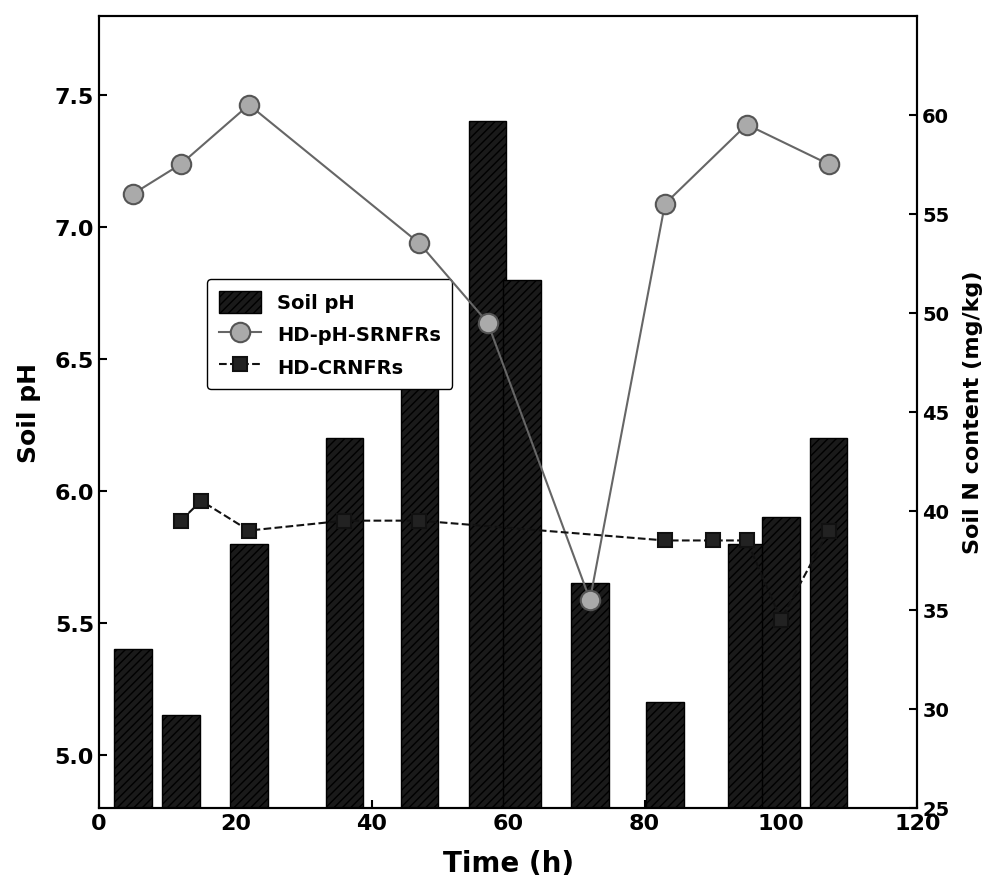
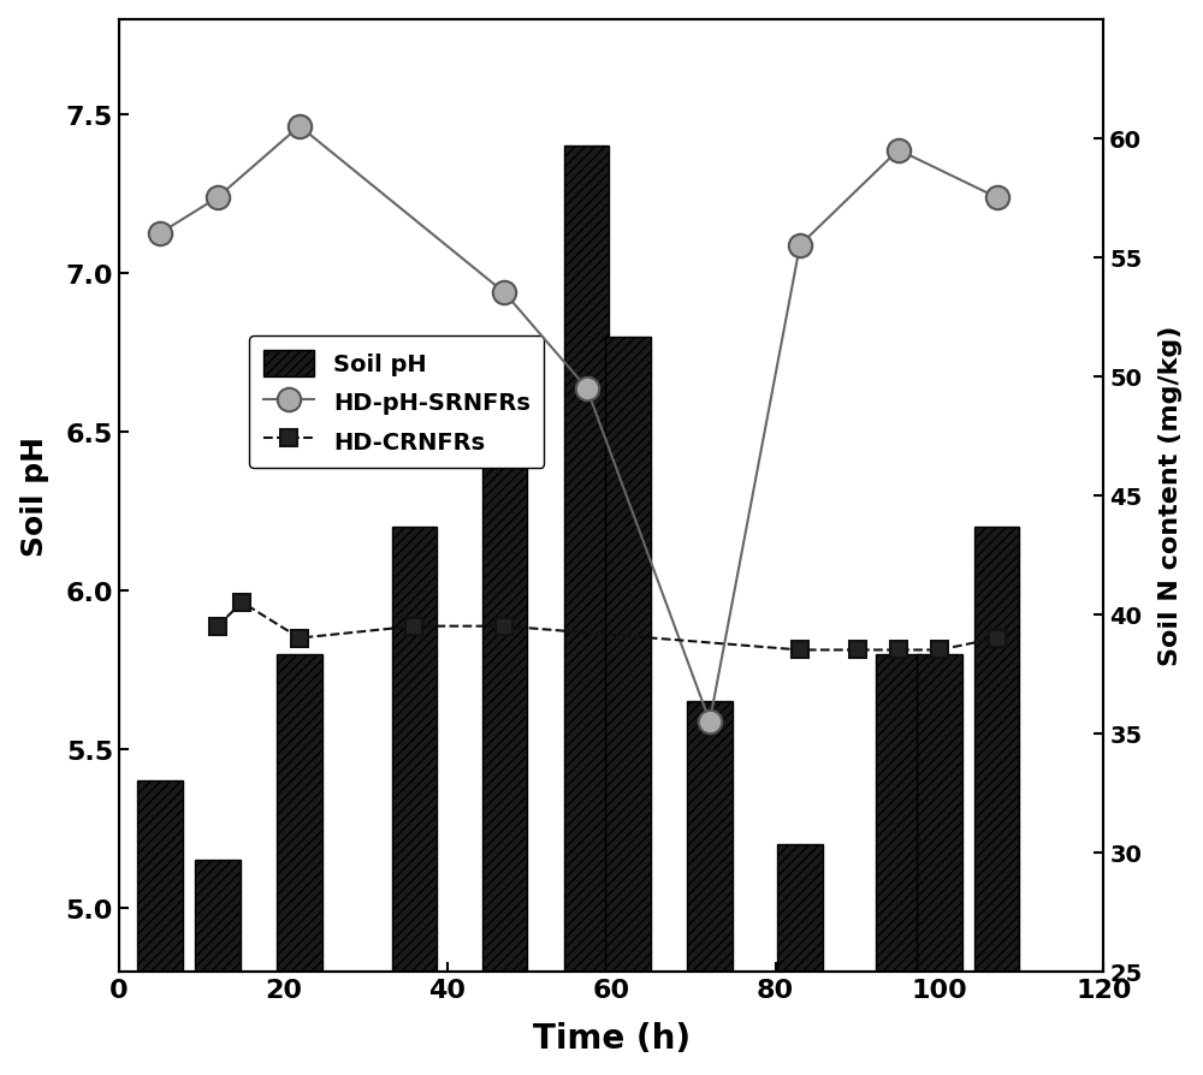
Soil pH/100: 5.90 -> 5.80
HD-CRNFRs/100: 34.5 -> 38.5
